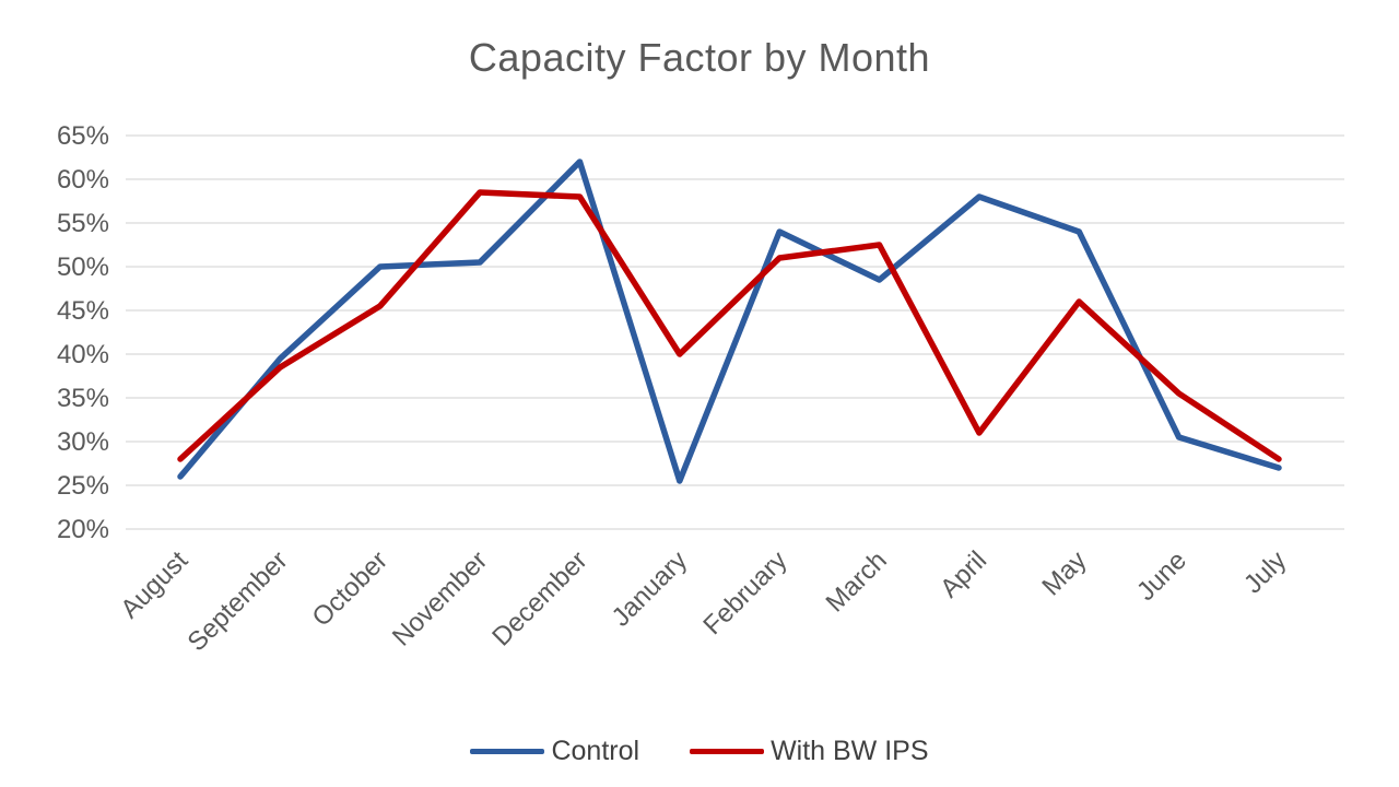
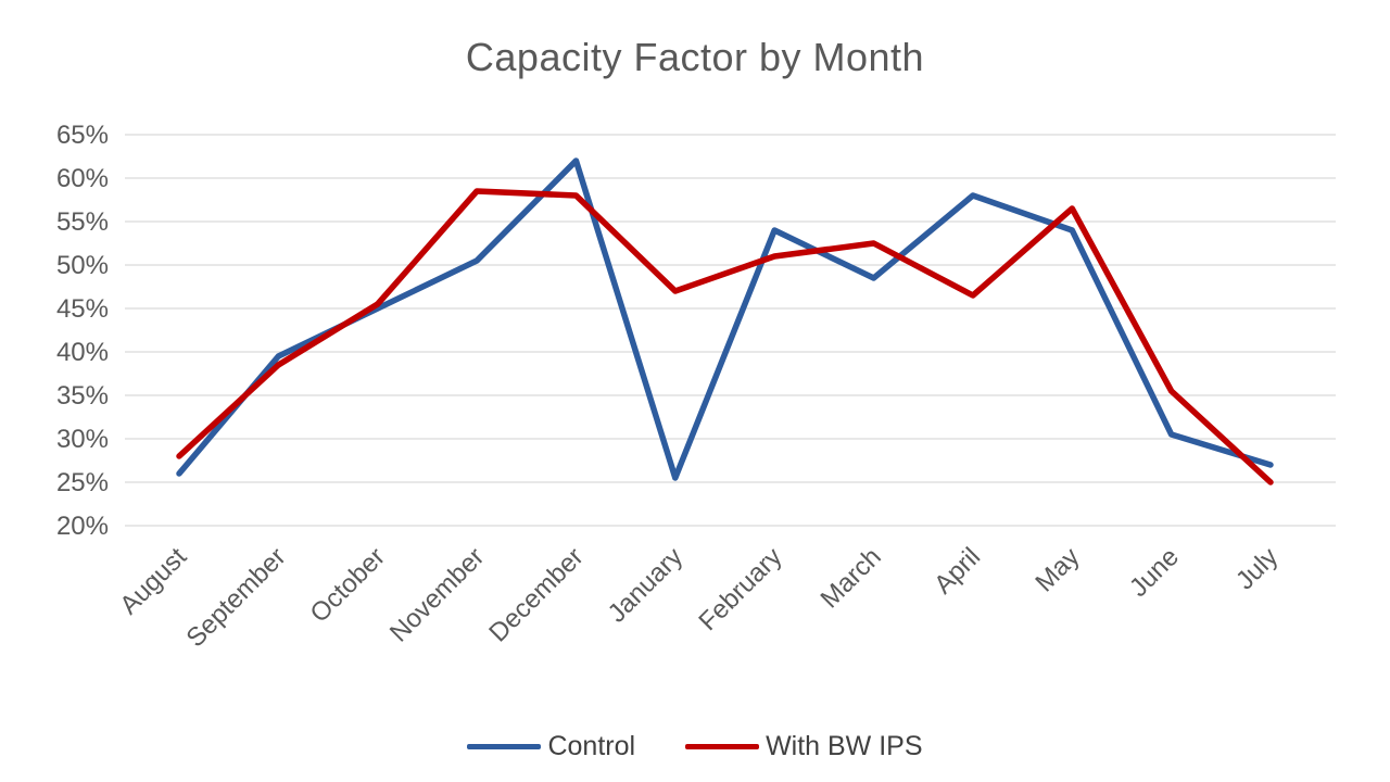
Control/October: 50% -> 45%
With BW IPS/January: 40% -> 47%
With BW IPS/April: 31% -> 46%
With BW IPS/May: 46% -> 56%
With BW IPS/July: 28% -> 25%
